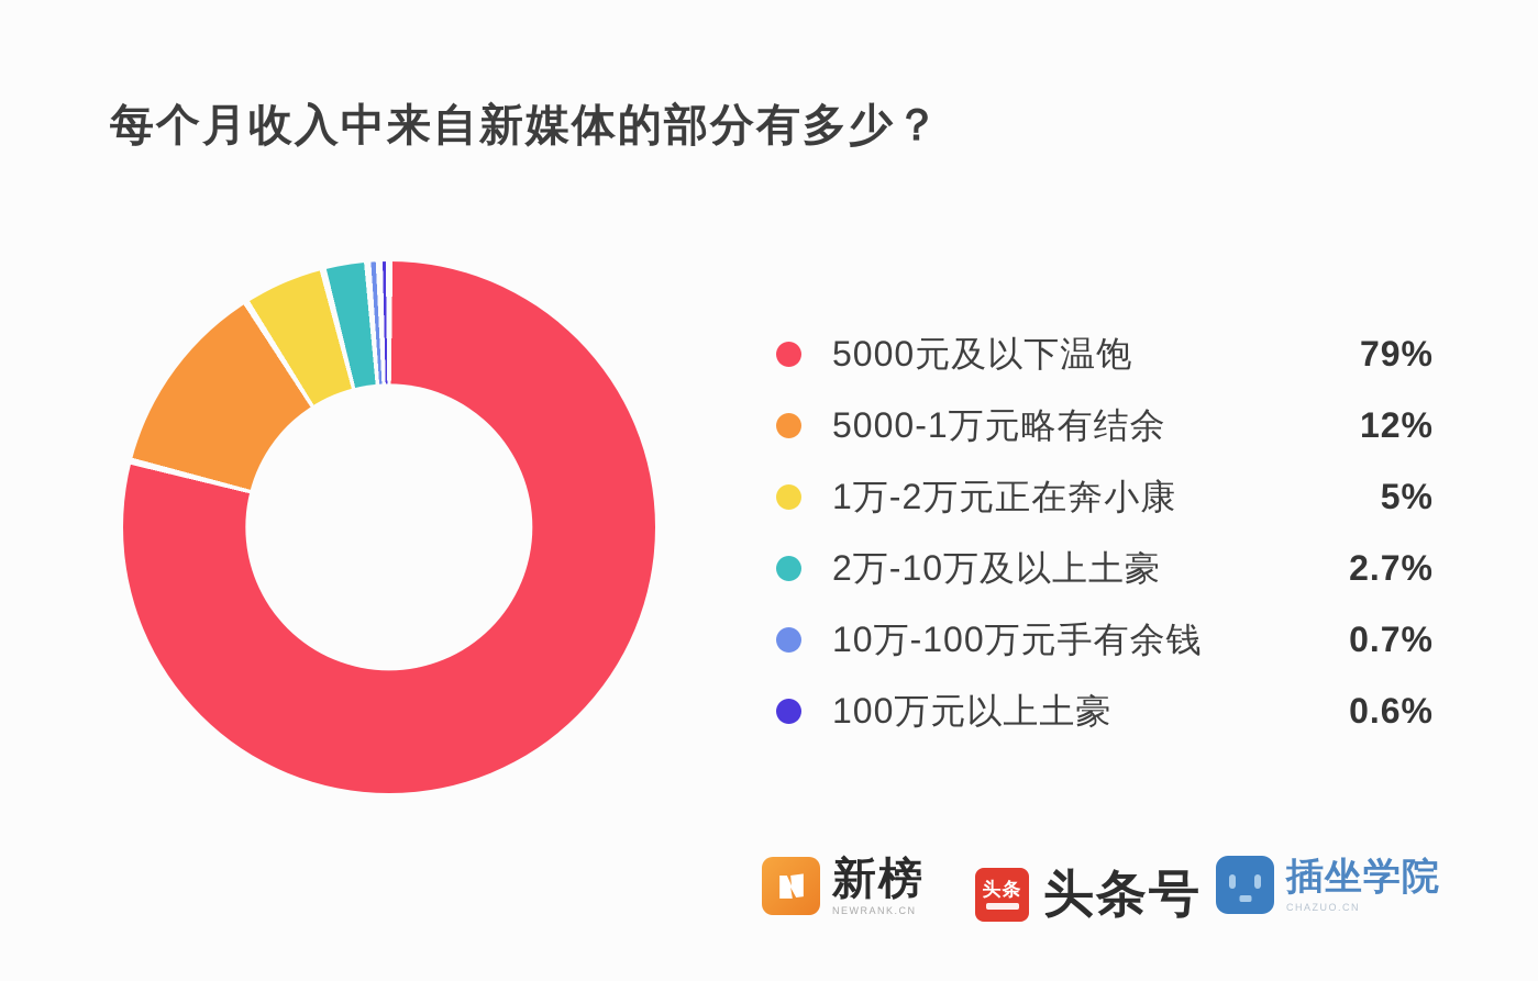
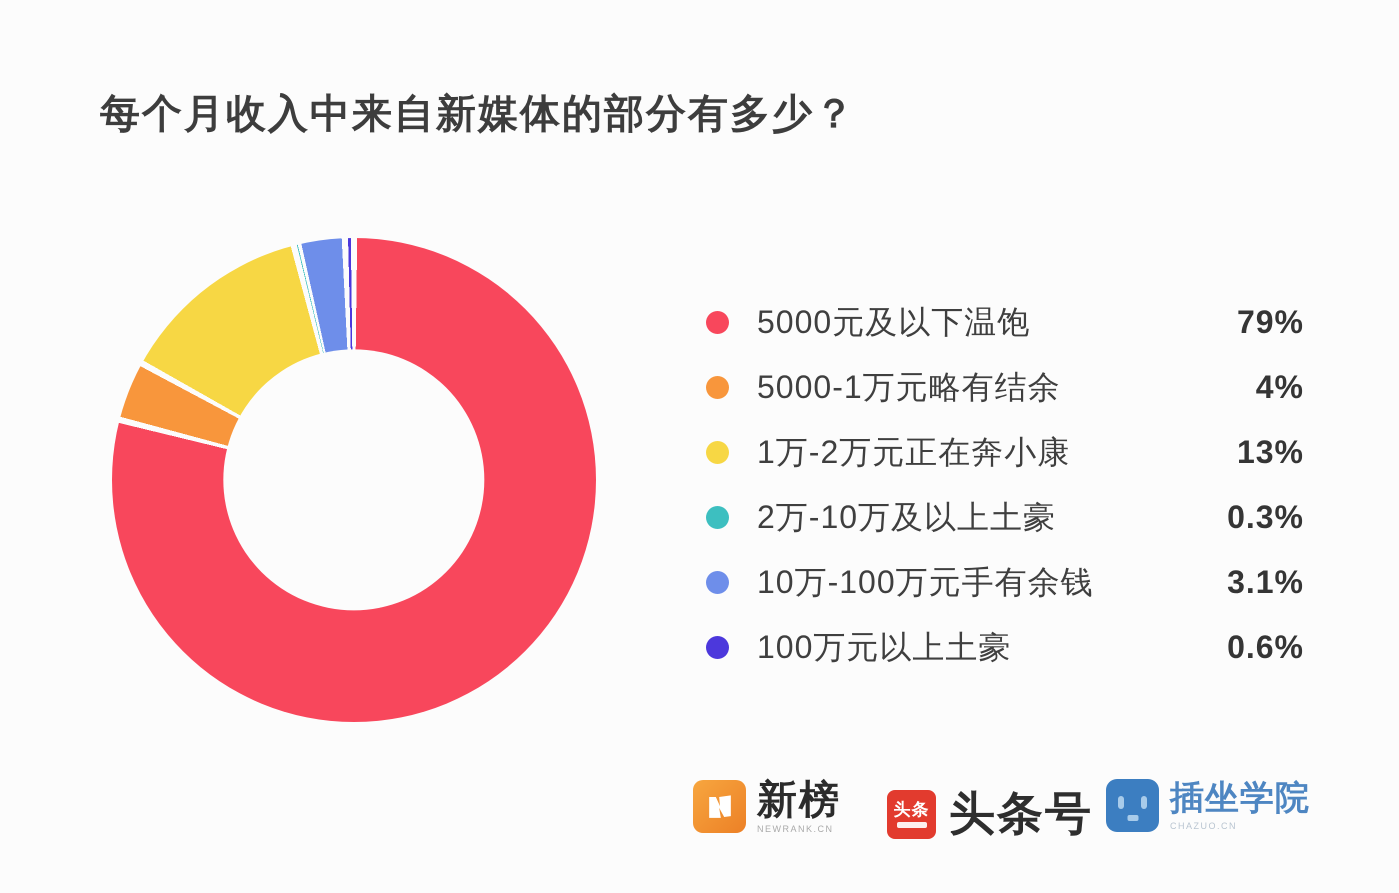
5000-1万元略有结余: 12% -> 4%
1万-2万元正在奔小康: 5% -> 13%
2万-10万及以上土豪: 2.7% -> 0.3%
10万-100万元手有余钱: 0.7% -> 3.1%
